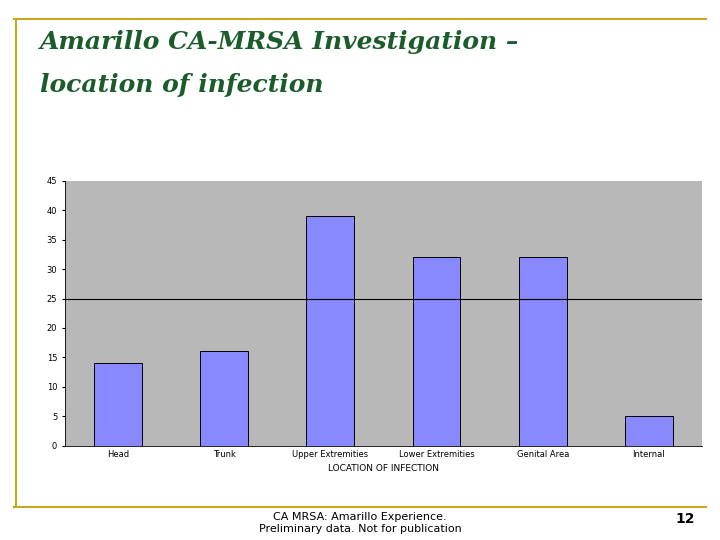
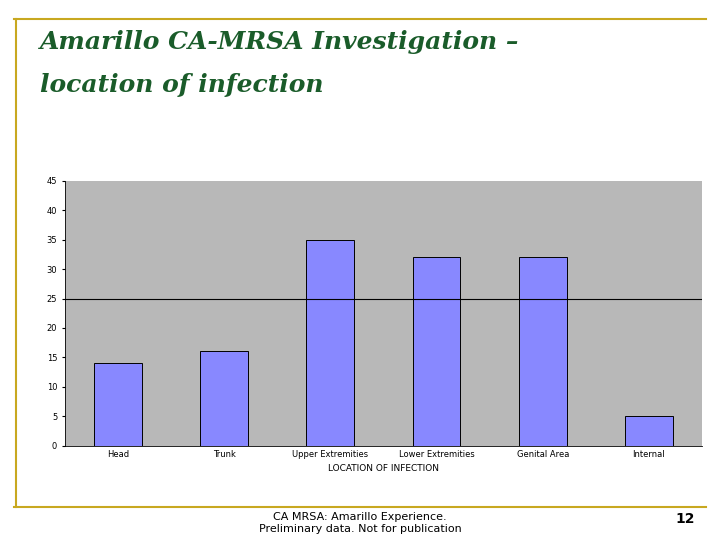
Upper Extremities: 39 -> 35
